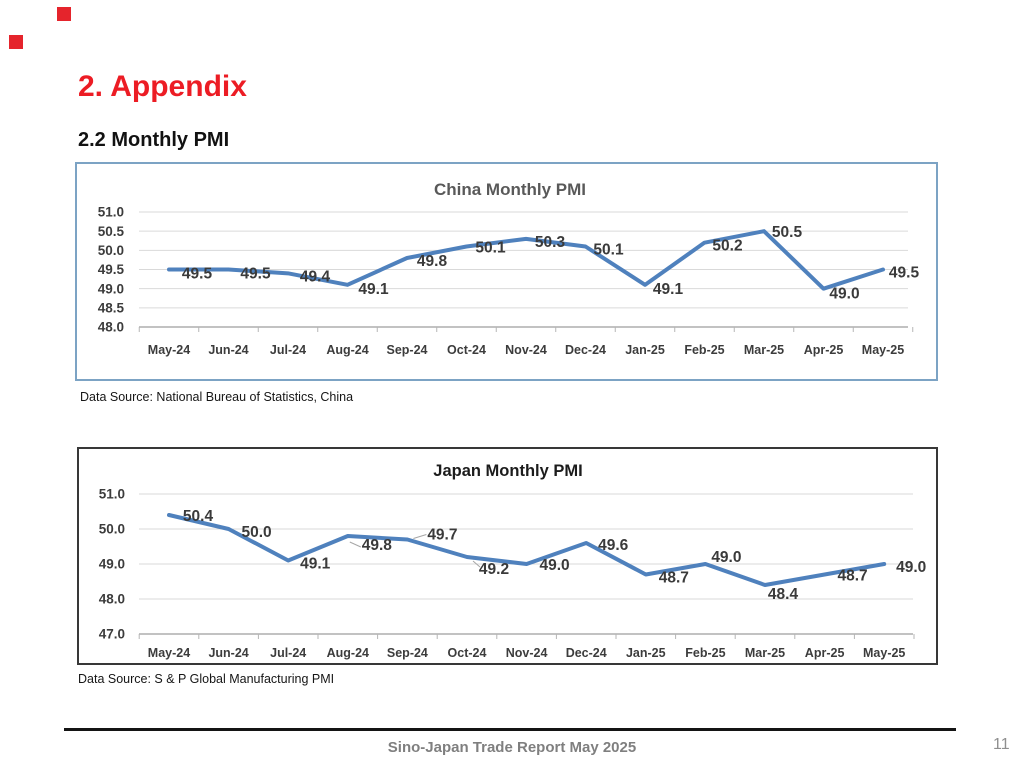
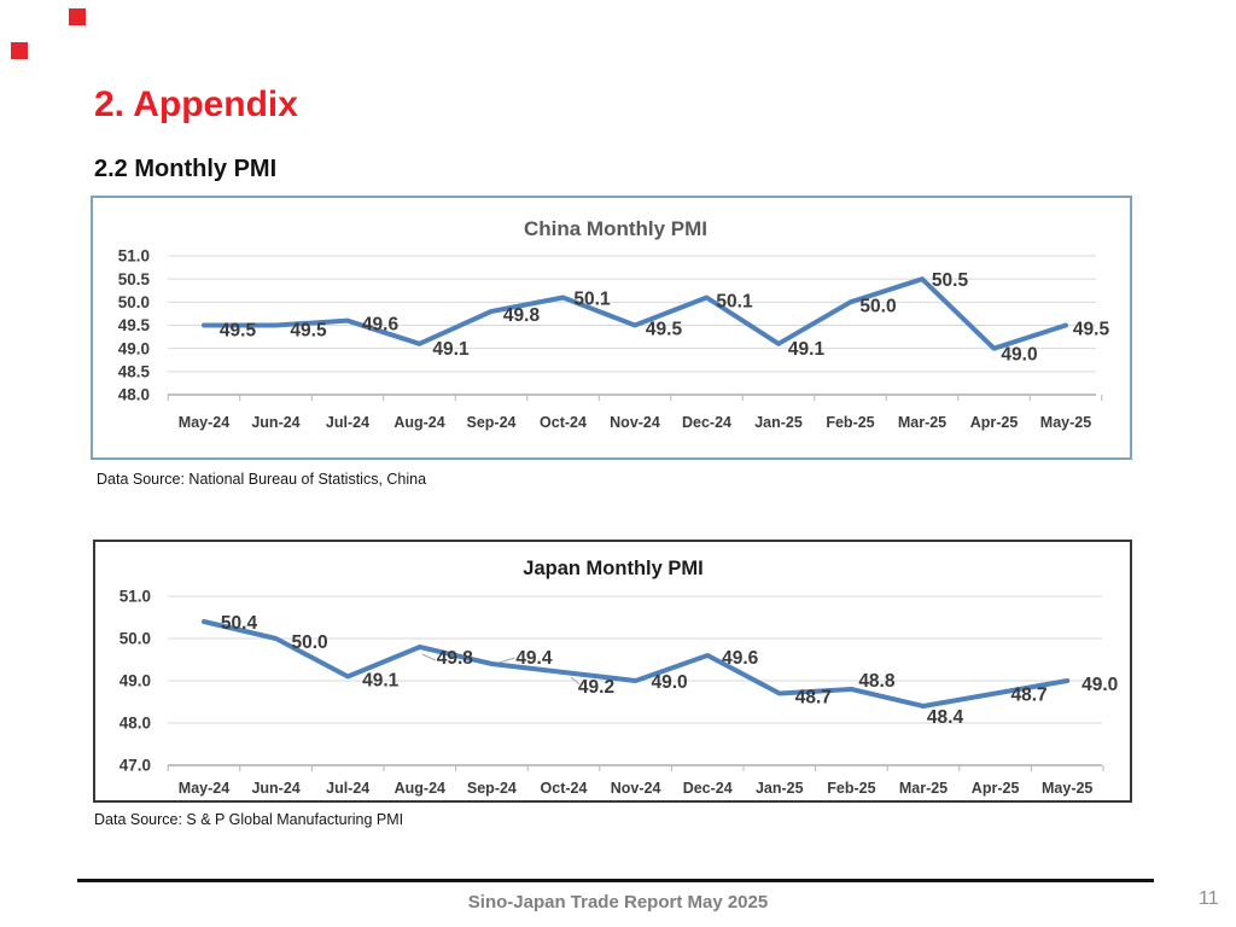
China Monthly PMI/Jul-24: 49.4 -> 49.6
China Monthly PMI/Nov-24: 50.3 -> 49.5
China Monthly PMI/Feb-25: 50.2 -> 50.0
Japan Monthly PMI/Sep-24: 49.7 -> 49.4
Japan Monthly PMI/Feb-25: 49.0 -> 48.8
